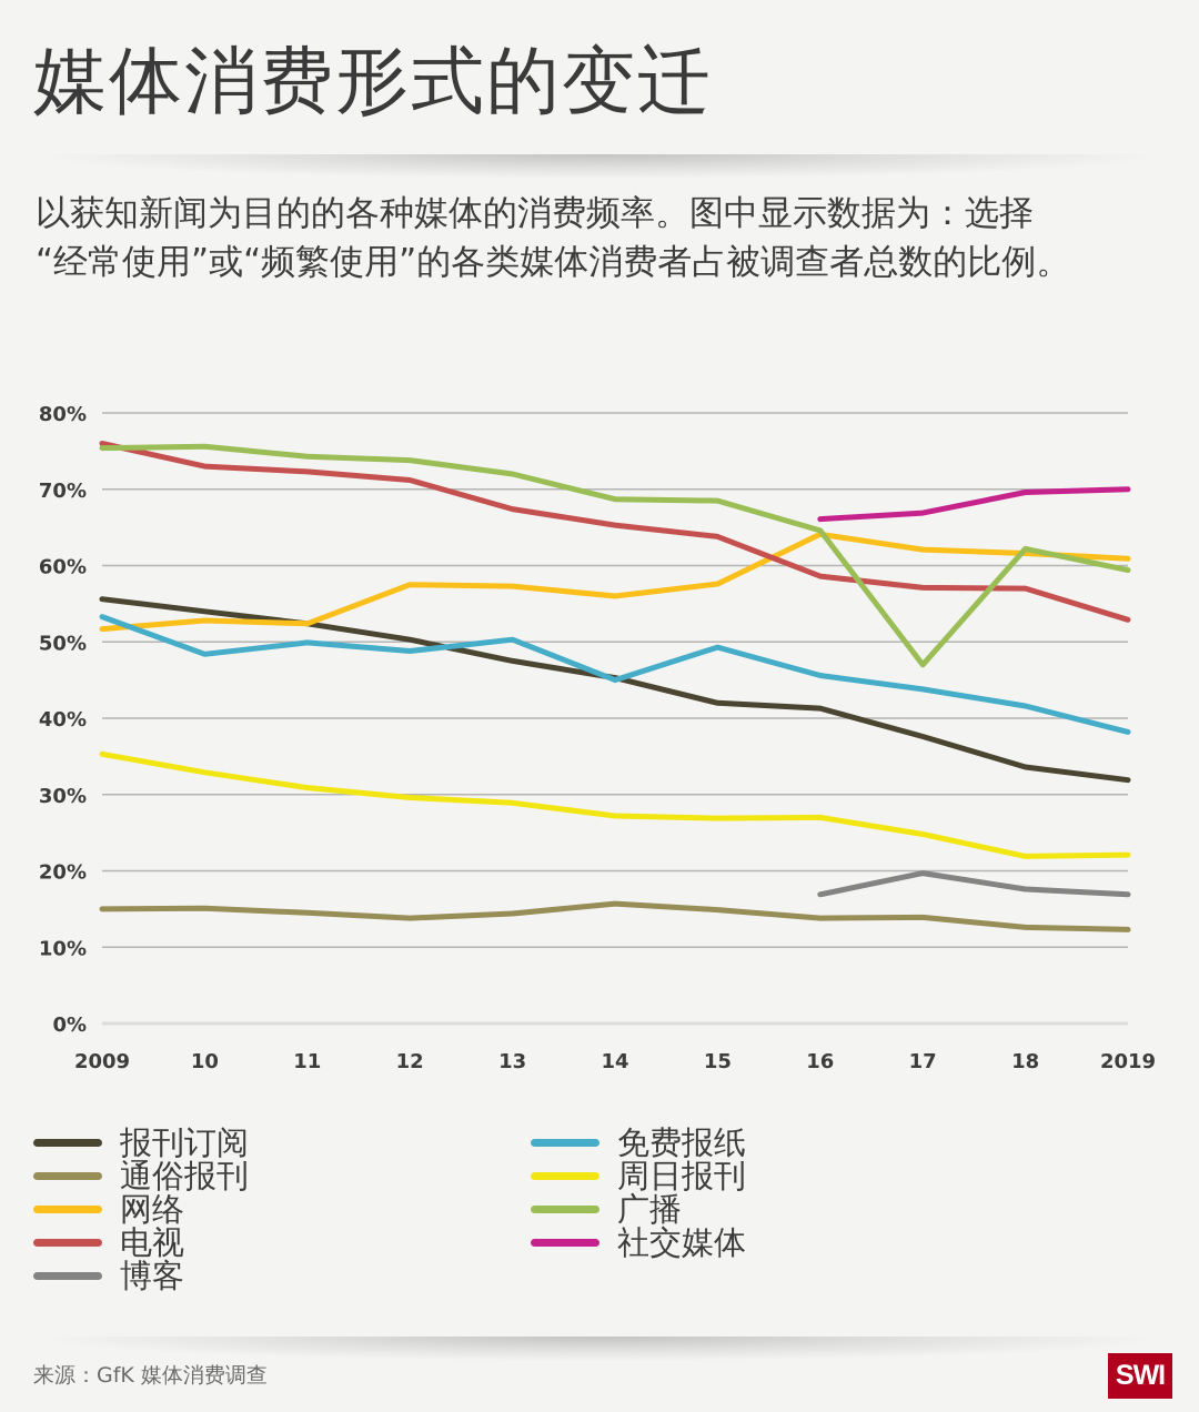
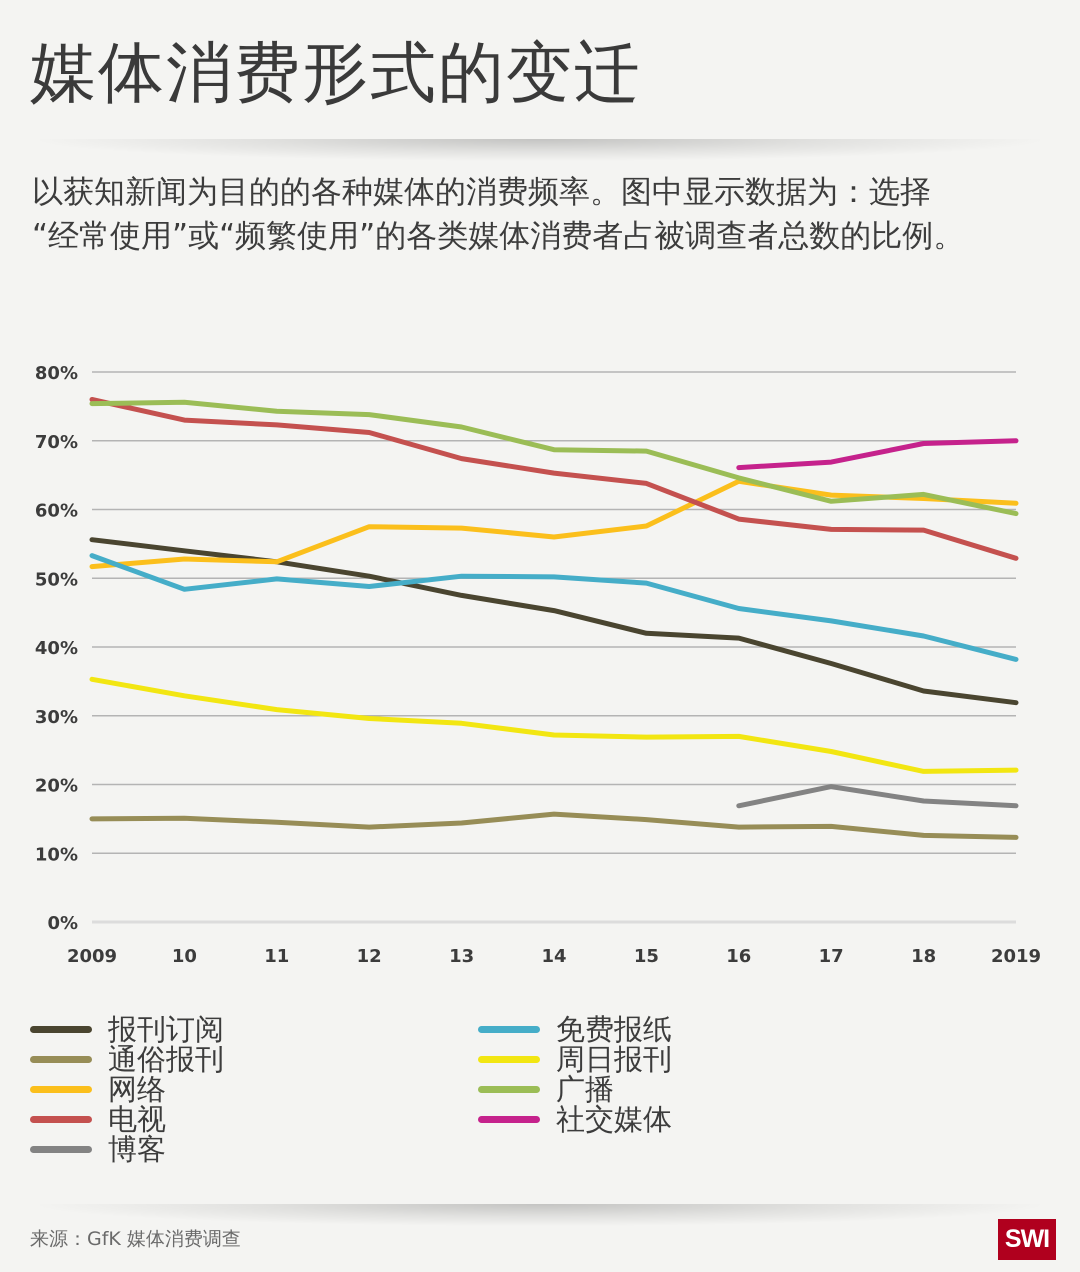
免费报纸/14: 45% -> 50%
广播/17: 47% -> 61%
